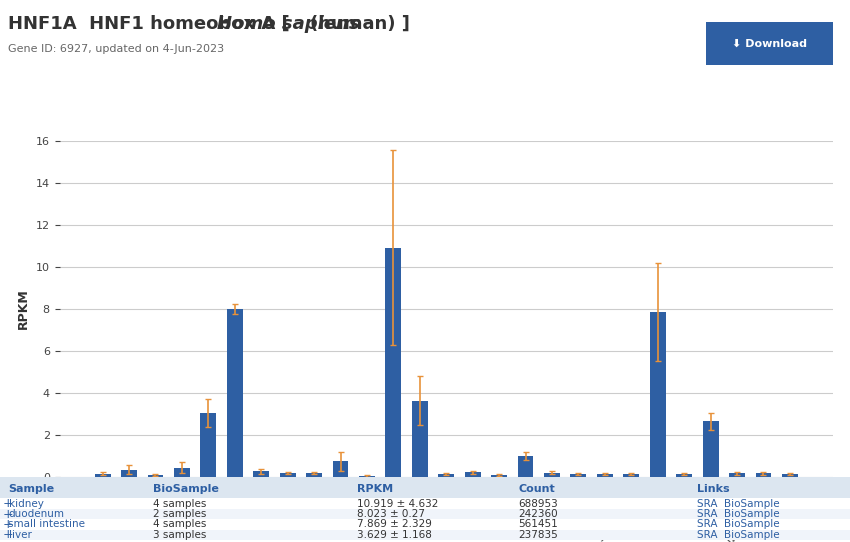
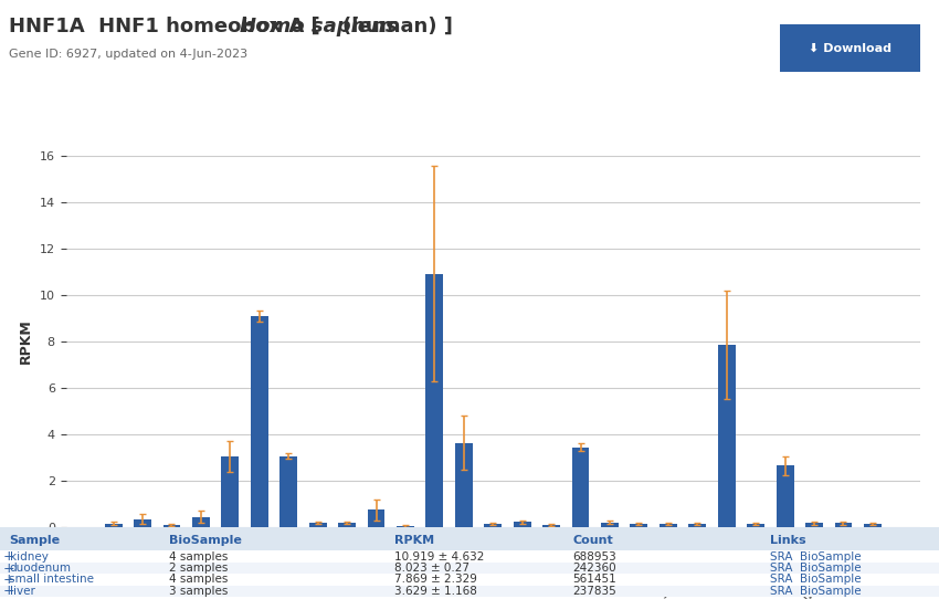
duodenum: 8.00 -> 9.10
endometrium: 0.28 -> 3.05
pancreas: 1.00 -> 3.45
